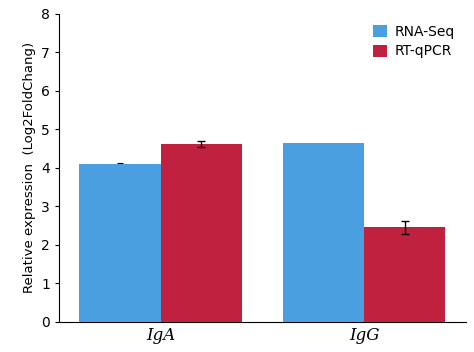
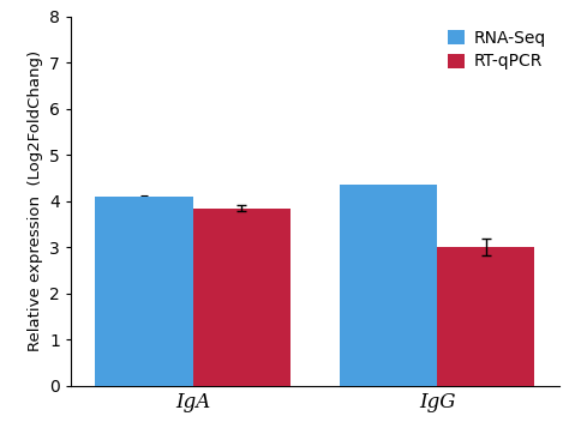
RT-qPCR/IgA: 4.62 -> 3.85
RNA-Seq/IgG: 4.65 -> 4.35
RT-qPCR/IgG: 2.45 -> 3.00
